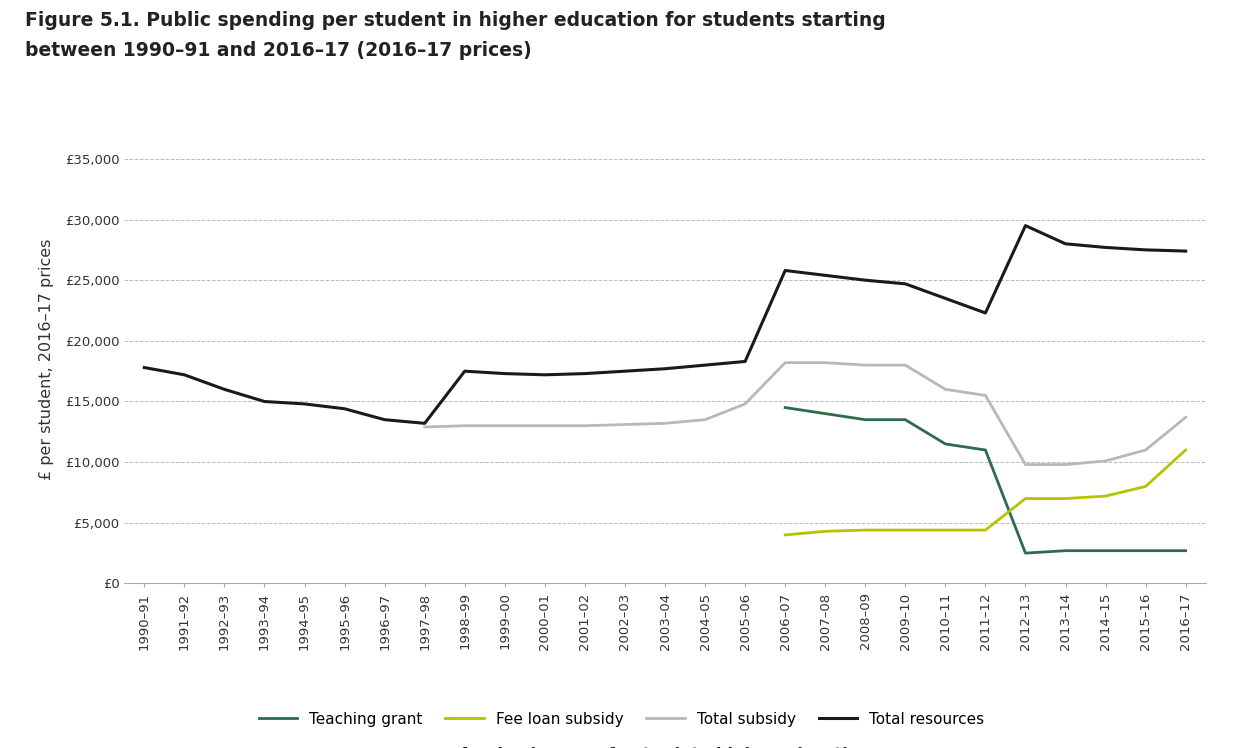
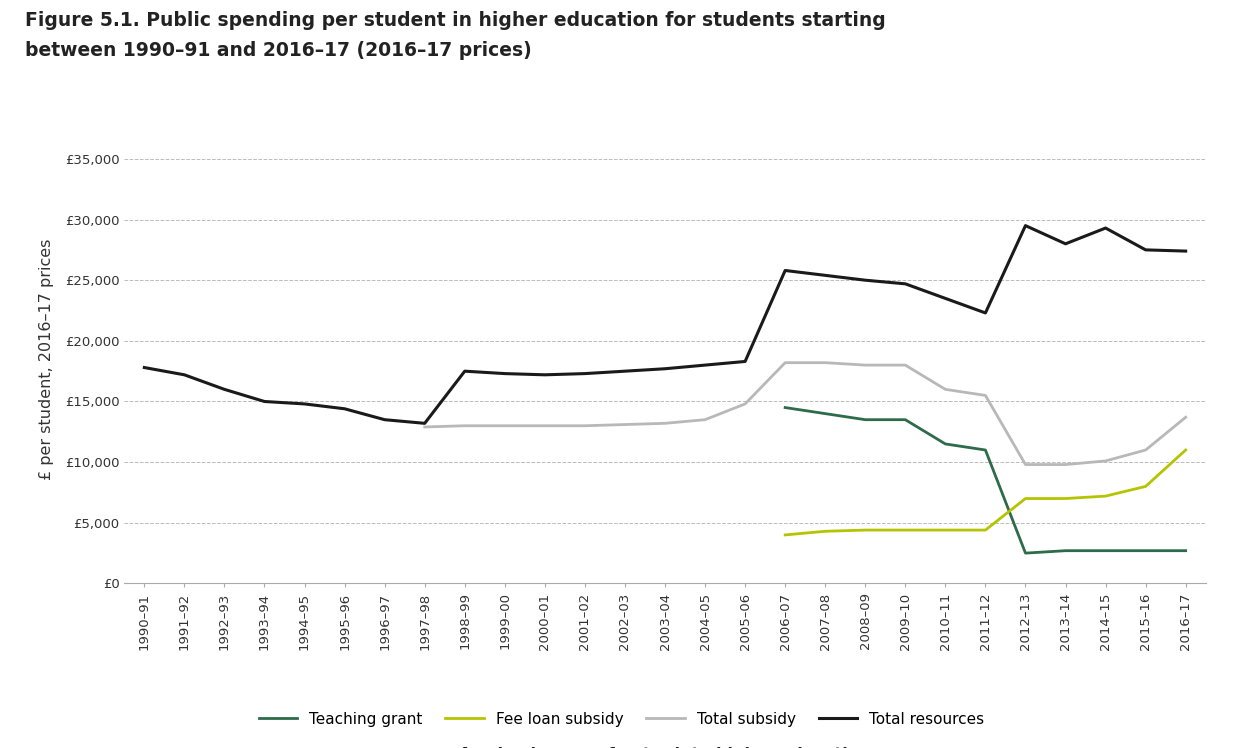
Total resources/2014–15: £27,700 -> £29,300
